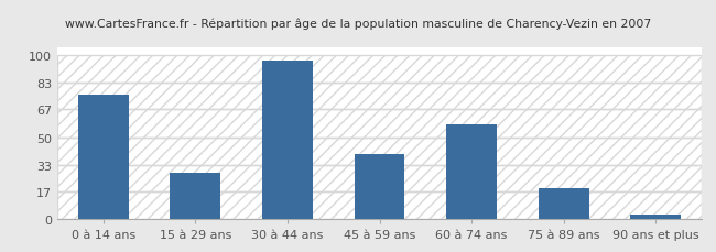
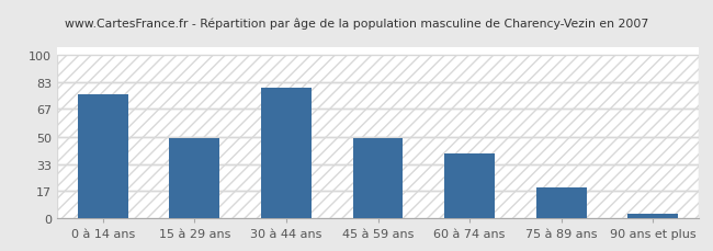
15 à 29 ans: 28 -> 49
30 à 44 ans: 97 -> 80
45 à 59 ans: 40 -> 49
60 à 74 ans: 58 -> 40
